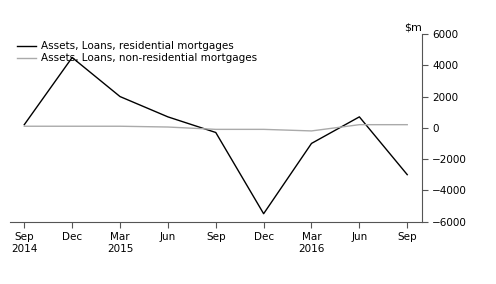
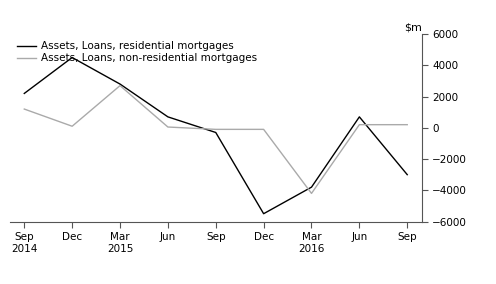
Assets, Loans, residential mortgages/Sep 2014: 200 -> 2200
Assets, Loans, non-residential mortgages/Sep 2014: 100 -> 1200
Assets, Loans, residential mortgages/Mar 2015: 2000 -> 2800
Assets, Loans, non-residential mortgages/Mar 2015: 100 -> 2700
Assets, Loans, residential mortgages/Mar 2016: -1000 -> -3800
Assets, Loans, non-residential mortgages/Mar 2016: -200 -> -4200
